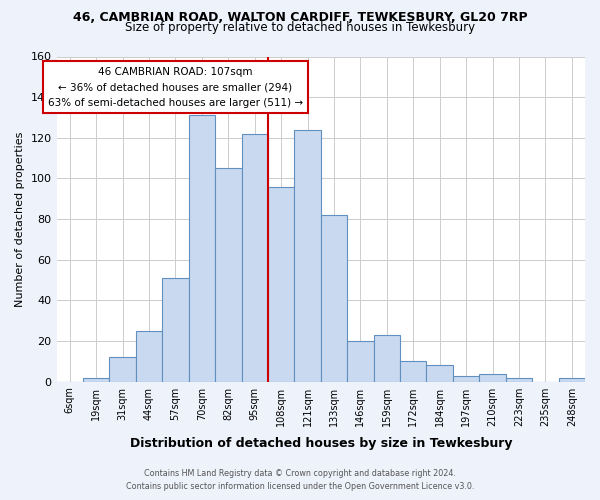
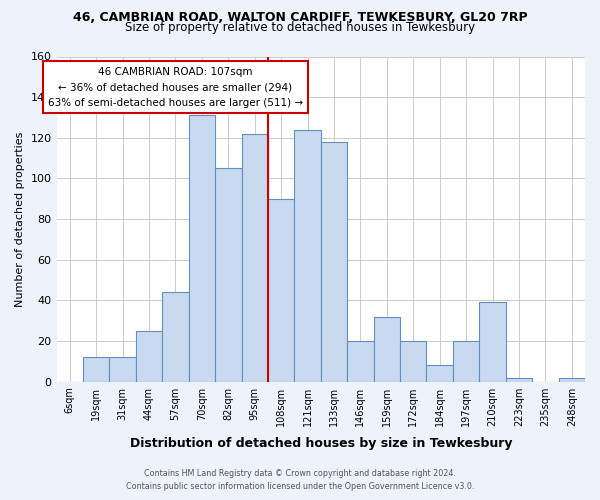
19sqm: 2 -> 12
57sqm: 51 -> 44
108sqm: 96 -> 90
133sqm: 82 -> 118
159sqm: 23 -> 32
172sqm: 10 -> 20
197sqm: 3 -> 20
210sqm: 4 -> 39
